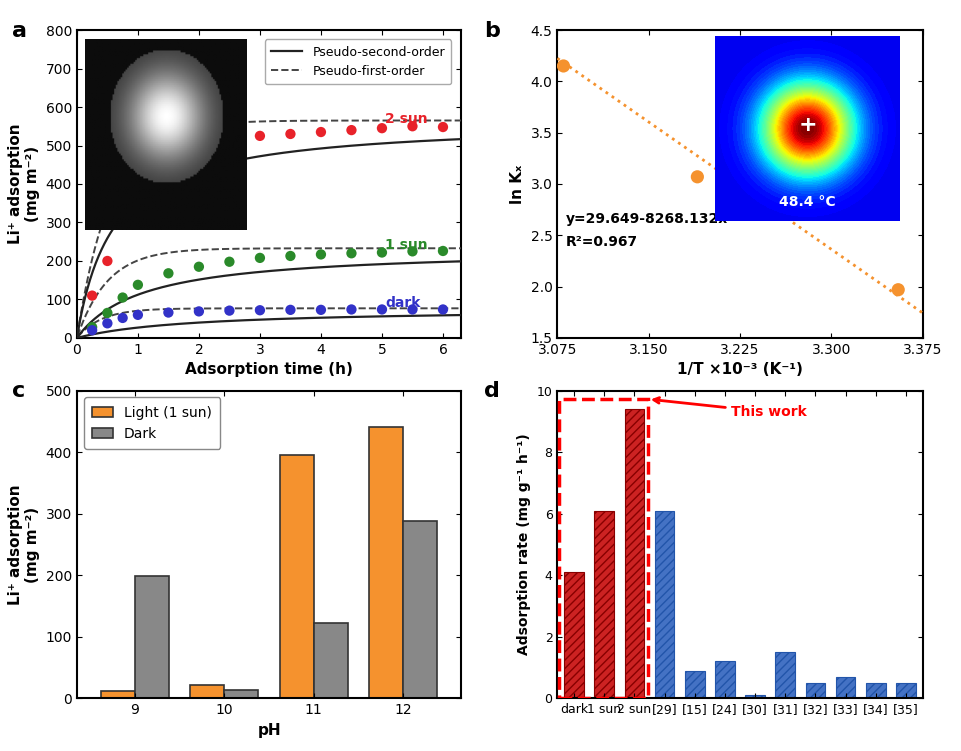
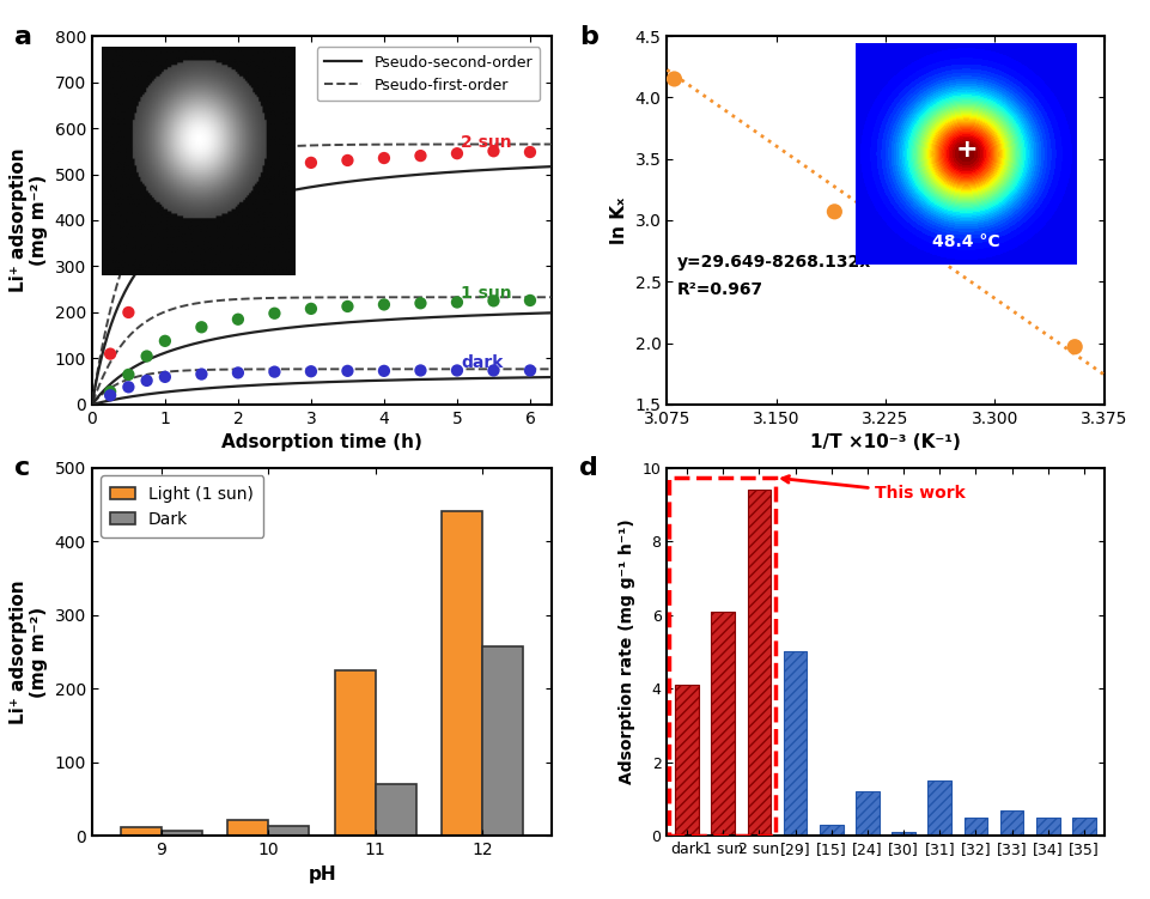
Dark/9: 198 -> 8
Light (1 sun)/11: 396 -> 225
Dark/11: 122 -> 70
Dark/12: 288 -> 258
[29]: 6.1 -> 5.0
[15]: 0.9 -> 0.3
